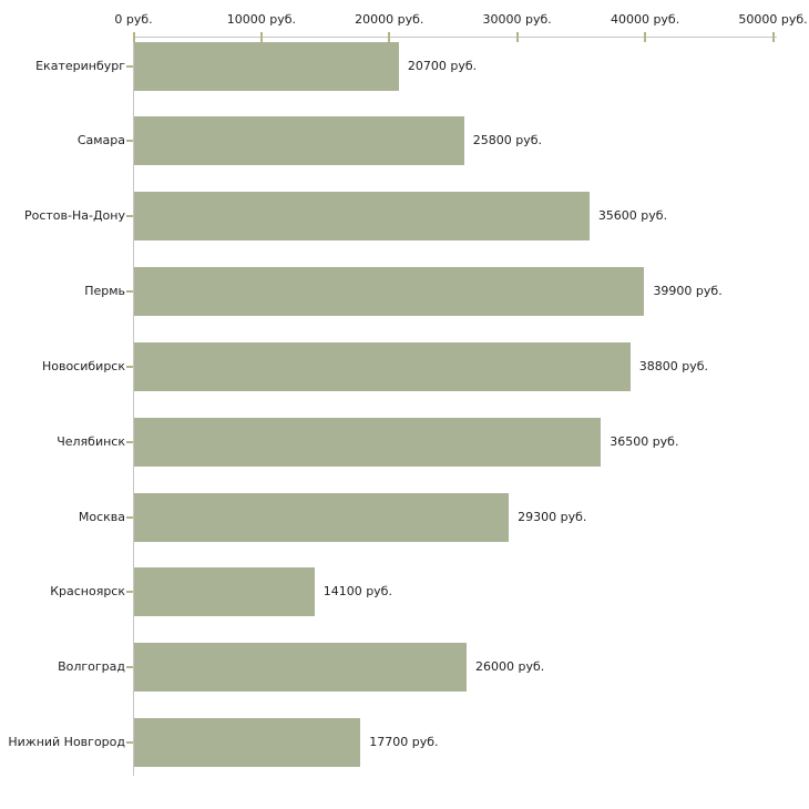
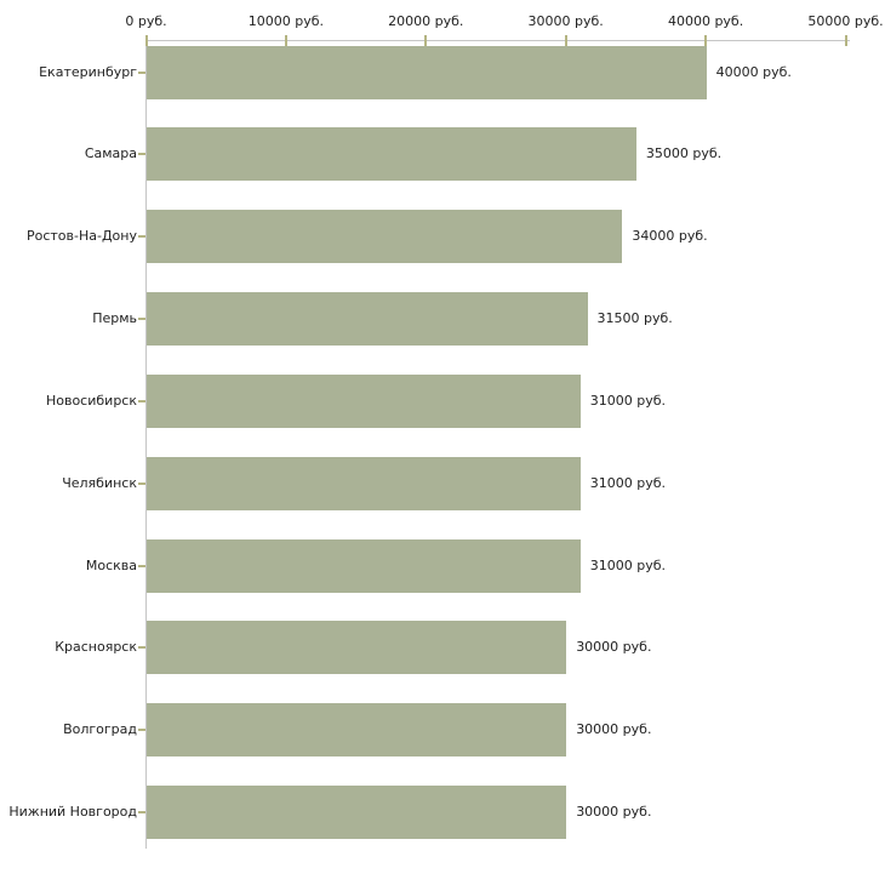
Екатеринбург: 20700 -> 40000
Самара: 25800 -> 35000
Ростов-На-Дону: 35600 -> 34000
Пермь: 39900 -> 31500
Новосибирск: 38800 -> 31000
Челябинск: 36500 -> 31000
Москва: 29300 -> 31000
Красноярск: 14100 -> 30000
Волгоград: 26000 -> 30000
Нижний Новгород: 17700 -> 30000
